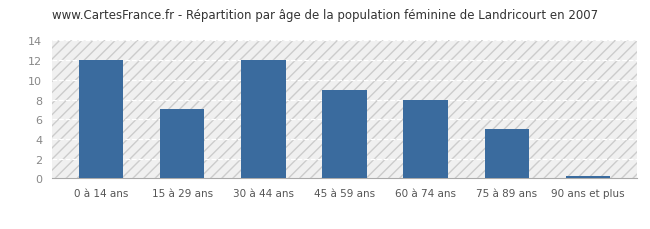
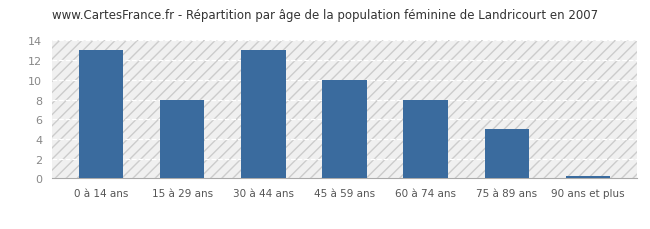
0 à 14 ans: 12.0 -> 13.0
15 à 29 ans: 7.0 -> 8.0
30 à 44 ans: 12.0 -> 13.0
45 à 59 ans: 9.0 -> 10.0
